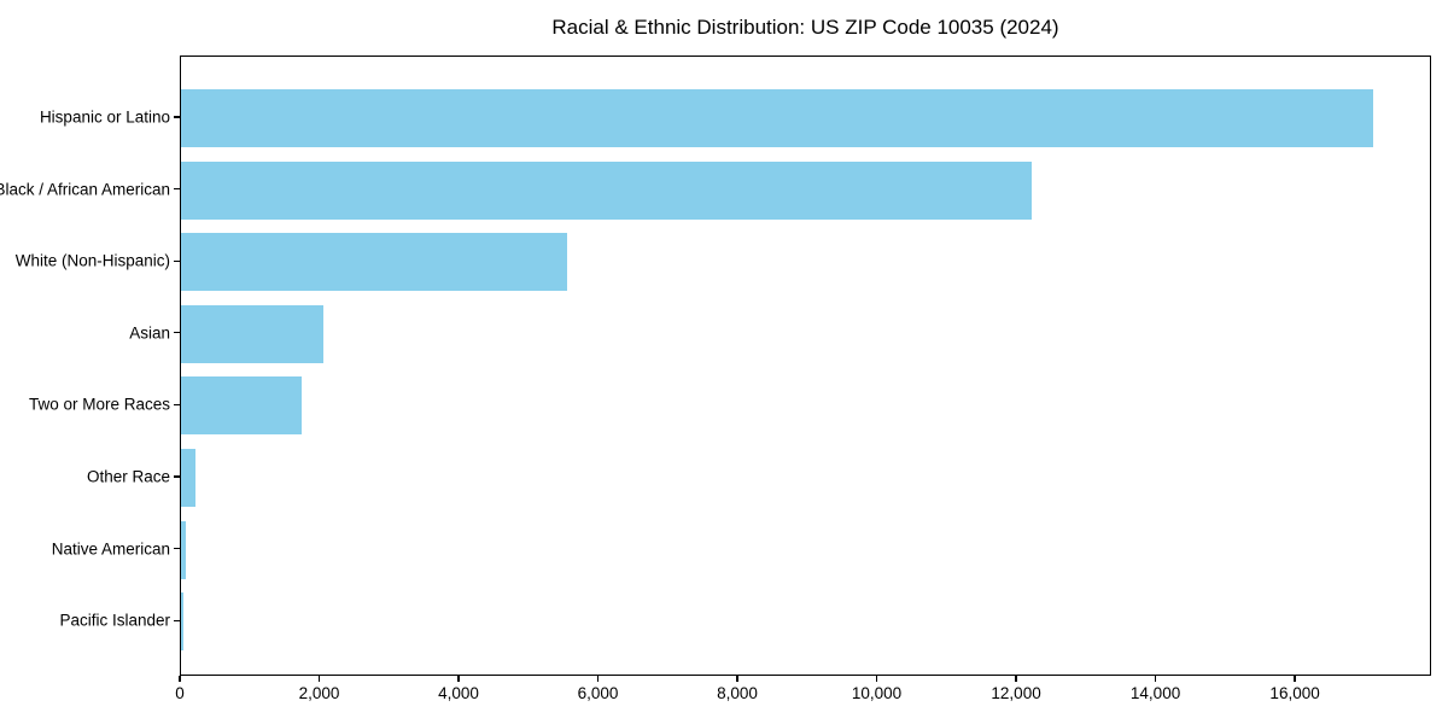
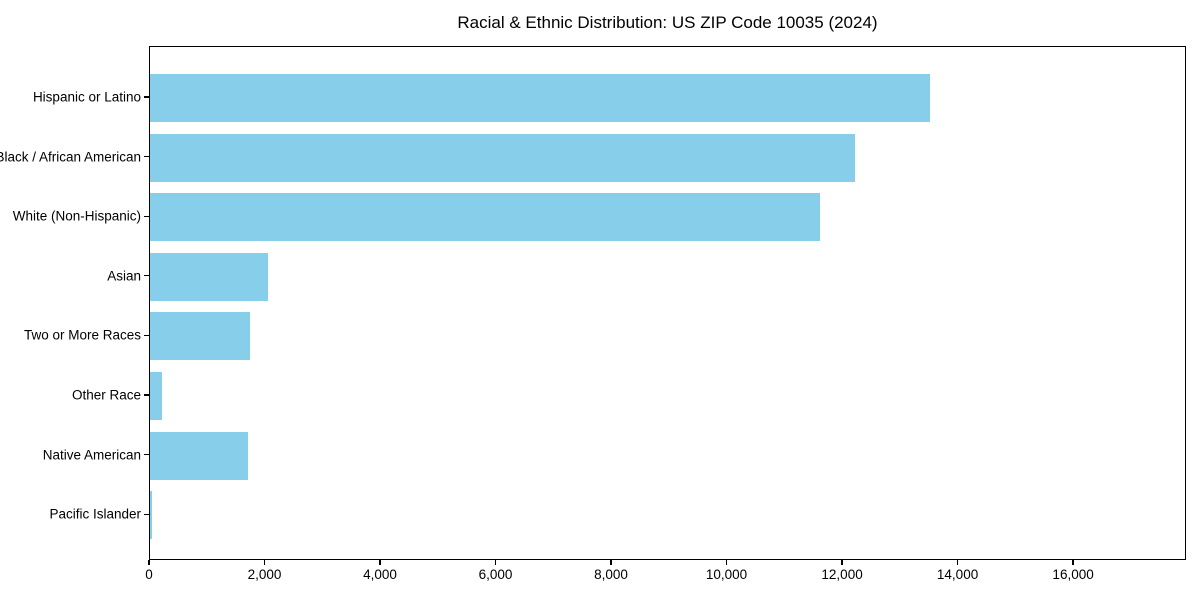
Hispanic or Latino: 17100 -> 13500
White (Non-Hispanic): 5500 -> 11600
Native American: 100 -> 1700
